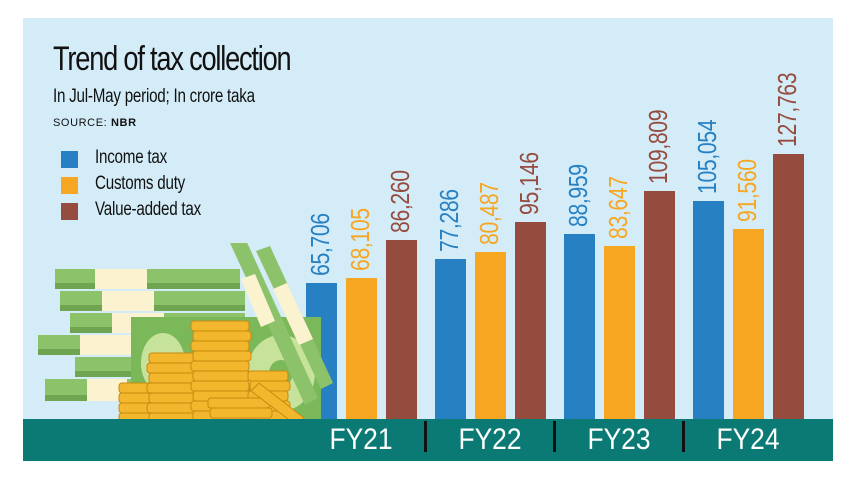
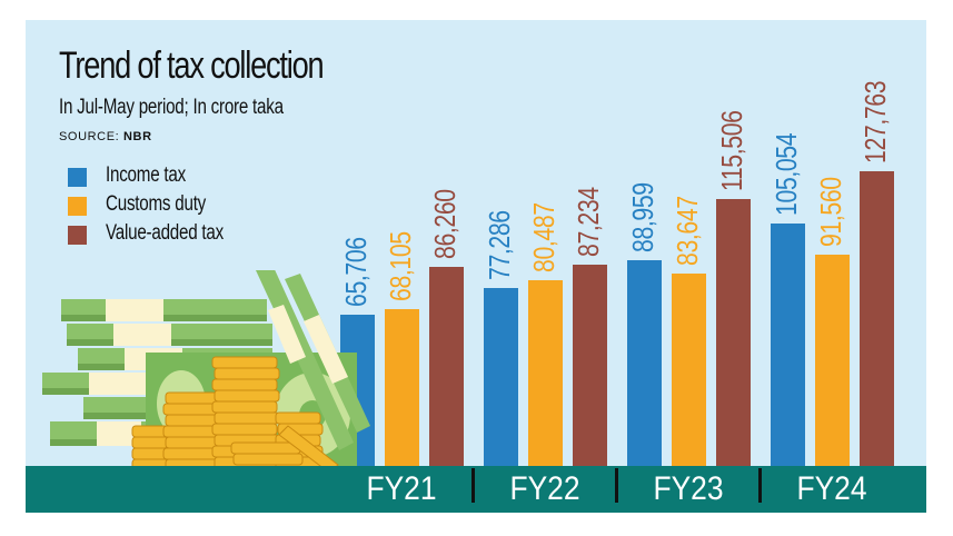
Value-added tax/FY22: 95,146 -> 87,234
Value-added tax/FY23: 109,809 -> 115,506
